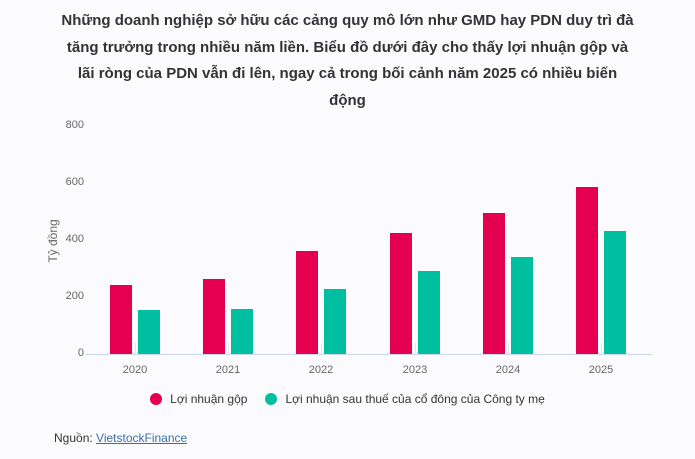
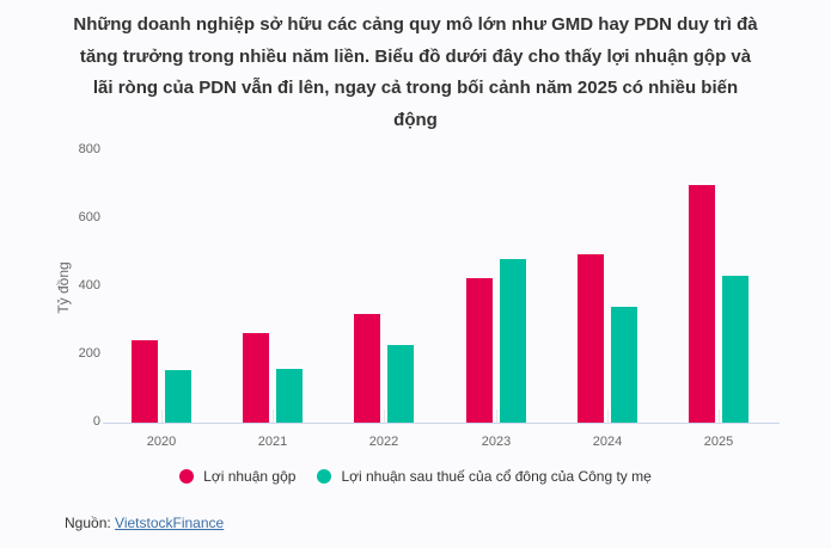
Lợi nhuận gộp/2022: 360 -> 320
Lợi nhuận sau thuế của cổ đông của Công ty mẹ/2023: 290 -> 480
Lợi nhuận gộp/2025: 590 -> 700
